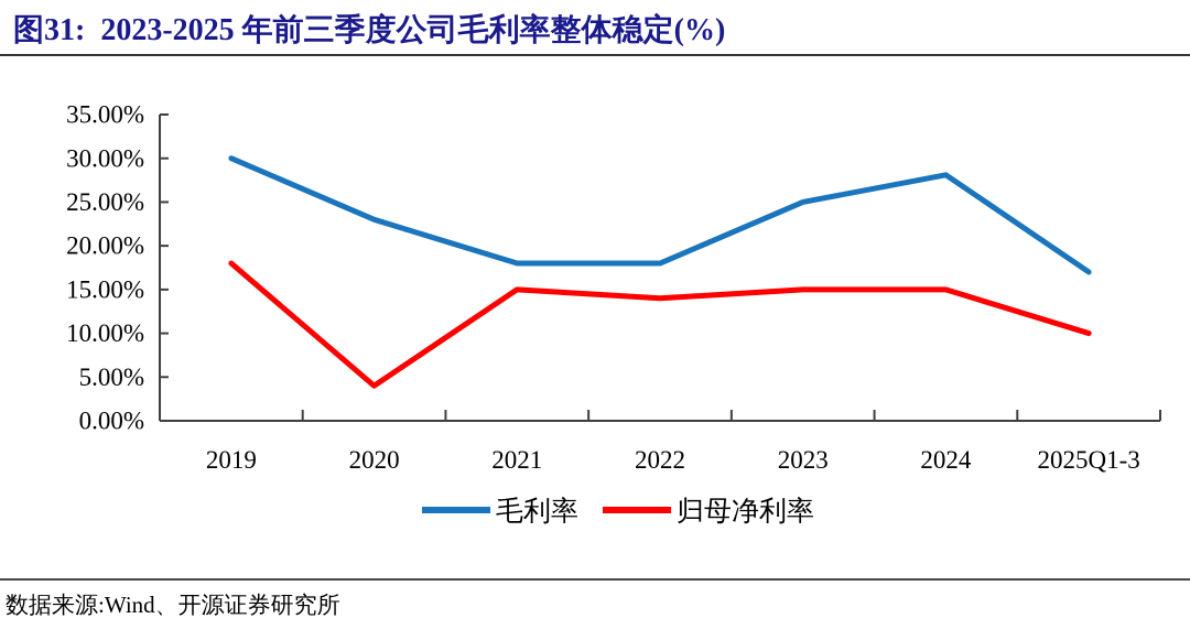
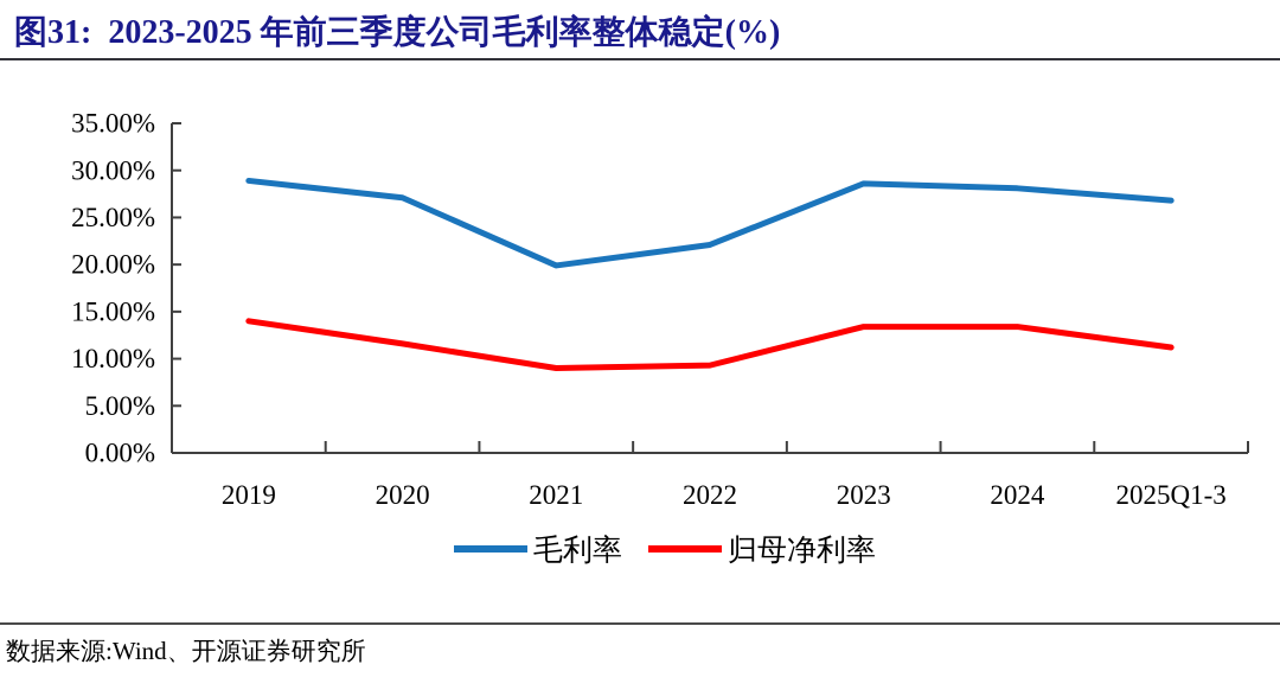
毛利率/2019: 30% -> 29%
归母净利率/2019: 18% -> 14%
毛利率/2020: 23% -> 27%
归母净利率/2020: 4% -> 12%
毛利率/2021: 18% -> 20%
归母净利率/2021: 15% -> 9%
毛利率/2022: 18% -> 22%
归母净利率/2022: 14% -> 9%
毛利率/2023: 25% -> 29%
归母净利率/2023: 15% -> 13%
归母净利率/2024: 15% -> 13%
毛利率/2025Q1-3: 17% -> 27%
归母净利率/2025Q1-3: 10% -> 11%
